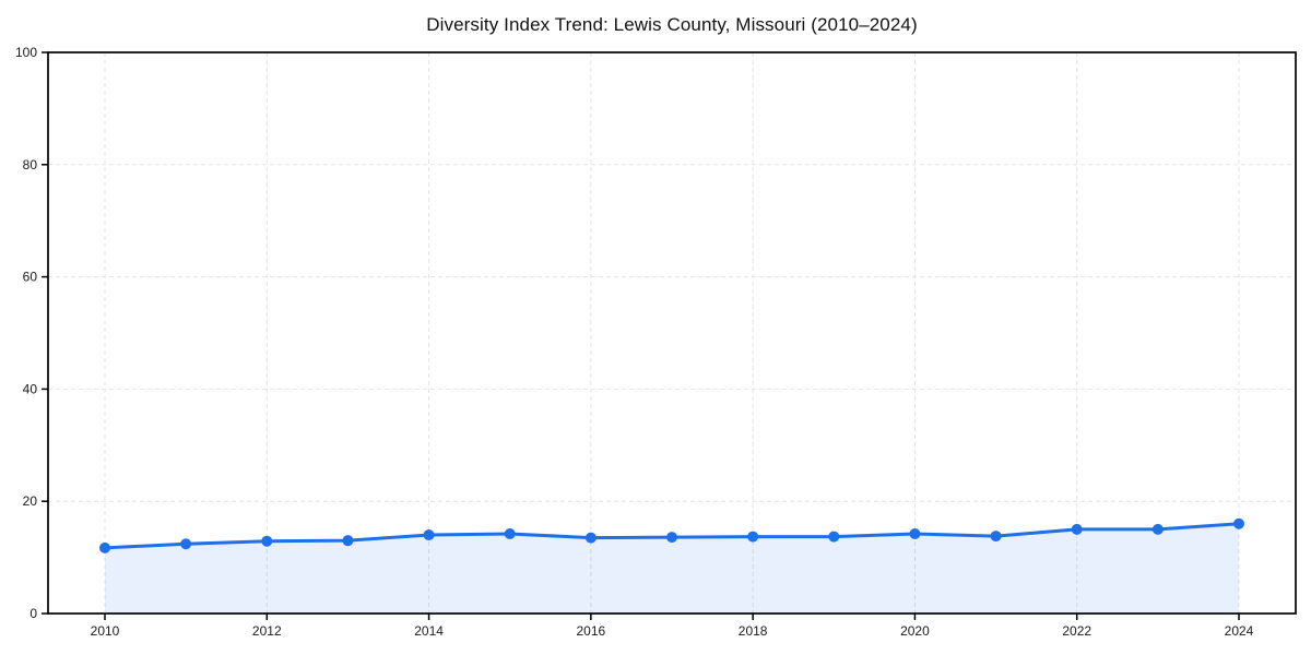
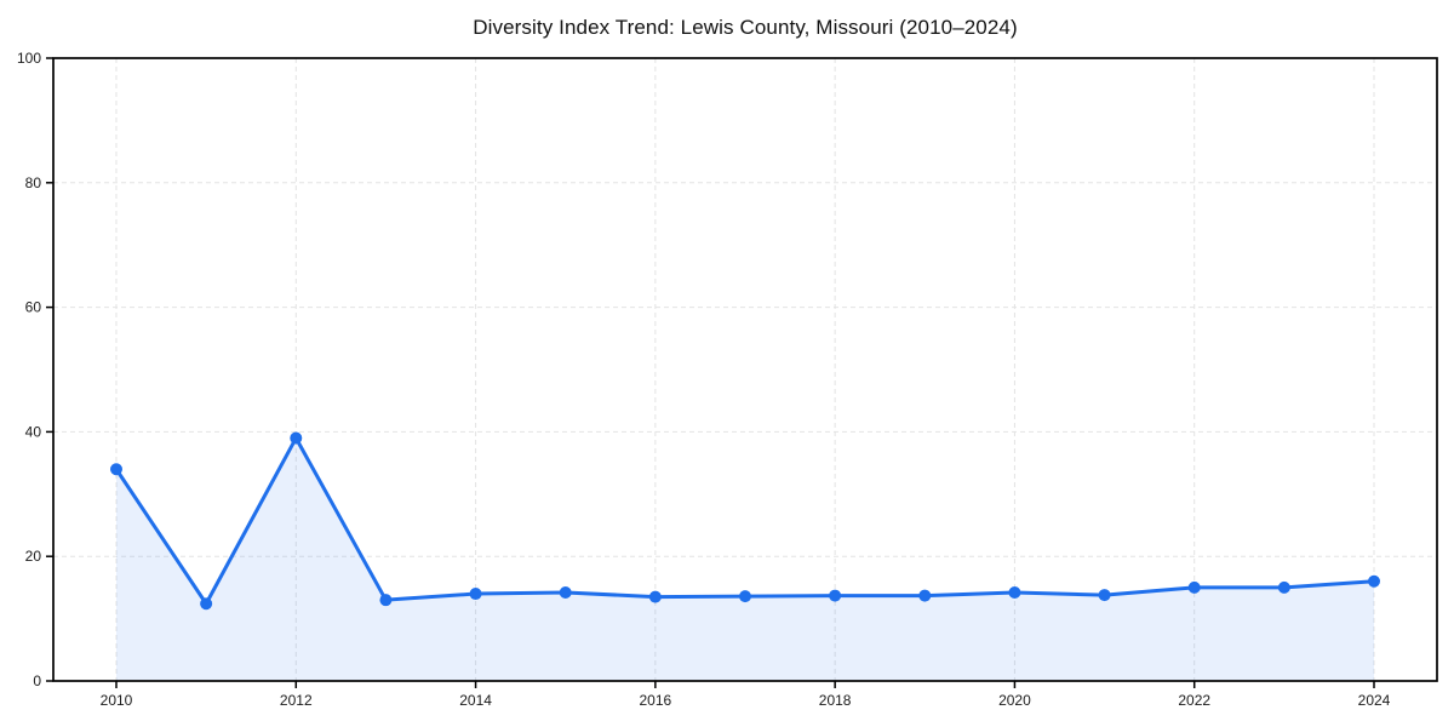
2010: 12 -> 34
2012: 13 -> 39
